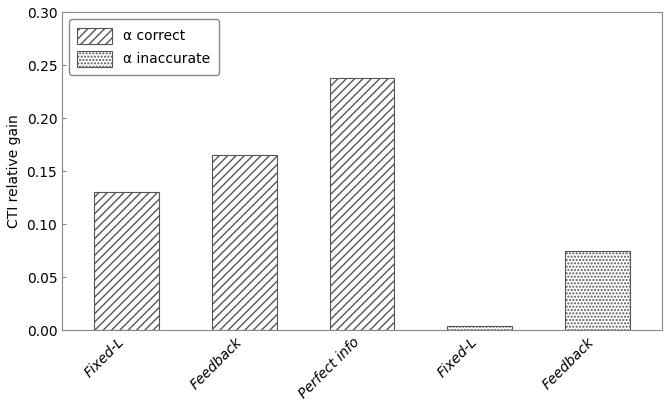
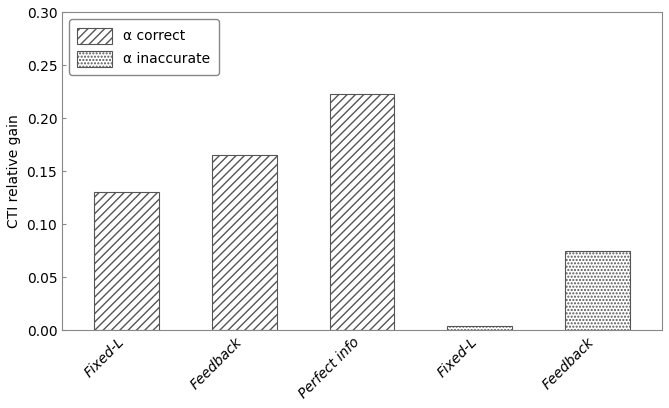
Perfect info: 0.238 -> 0.223
